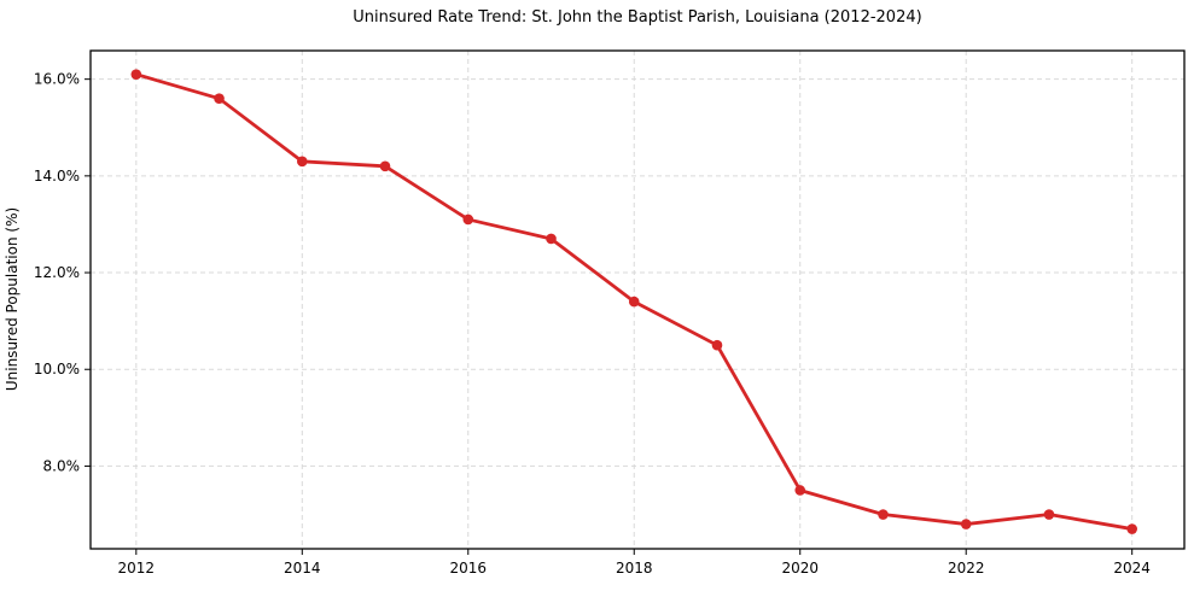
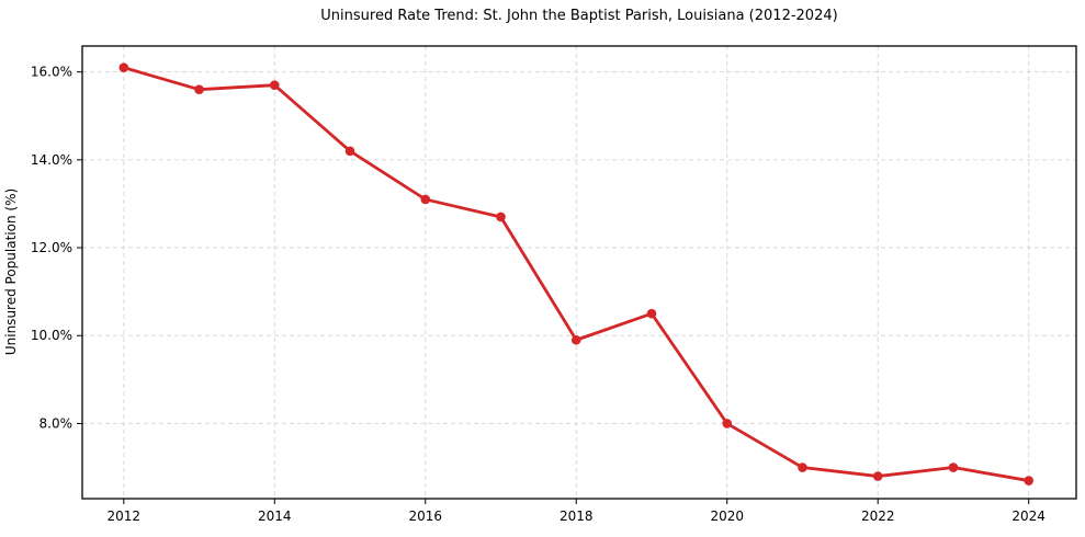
2014: 14.3% -> 15.7%
2018: 11.4% -> 9.9%
2020: 7.5% -> 8.0%
